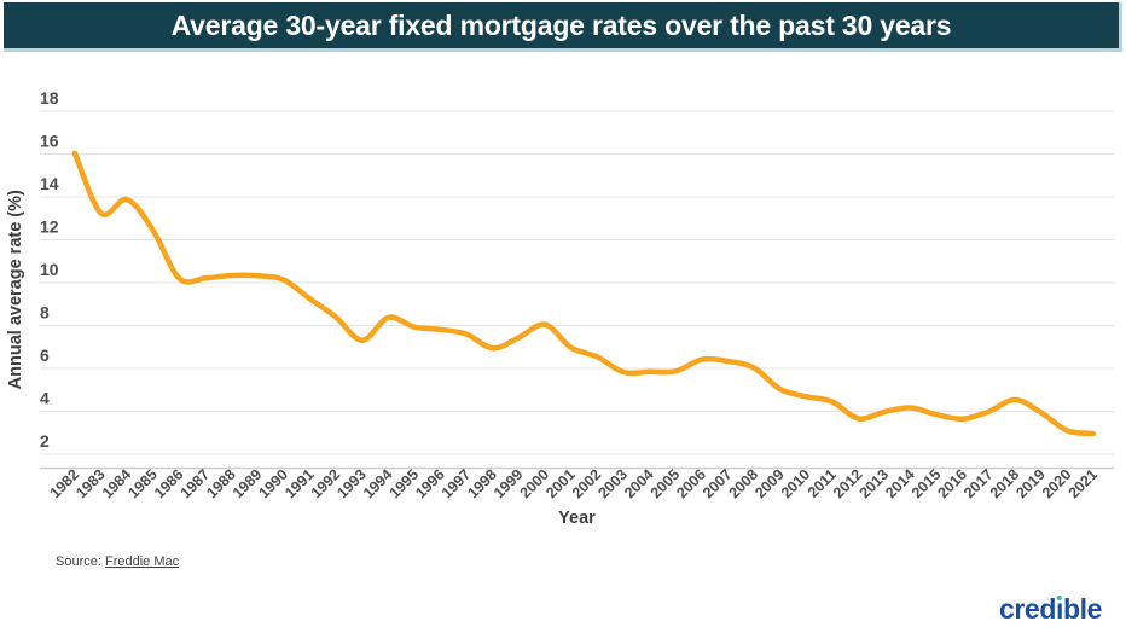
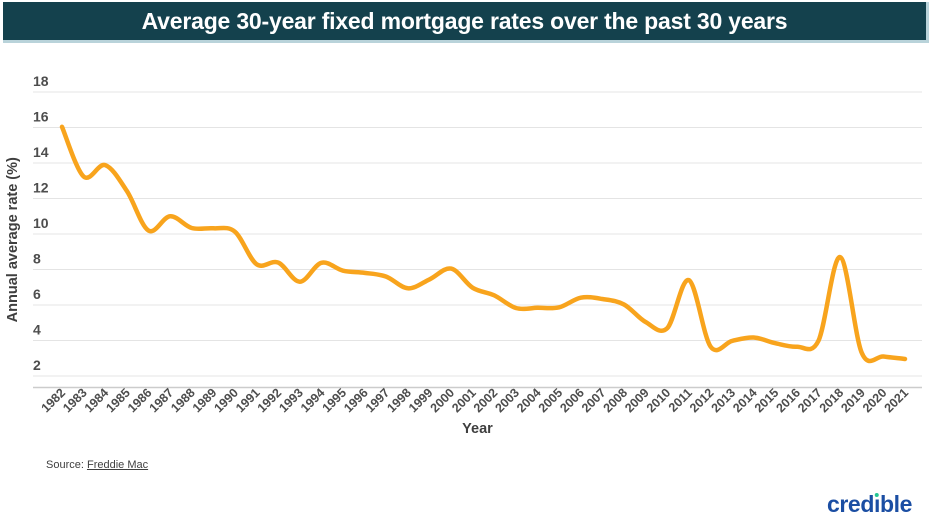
1987: 10.2 -> 11.0
1991: 9.2 -> 8.3
2011: 4.5 -> 7.4
2018: 4.5 -> 8.7
2019: 3.9 -> 3.3
